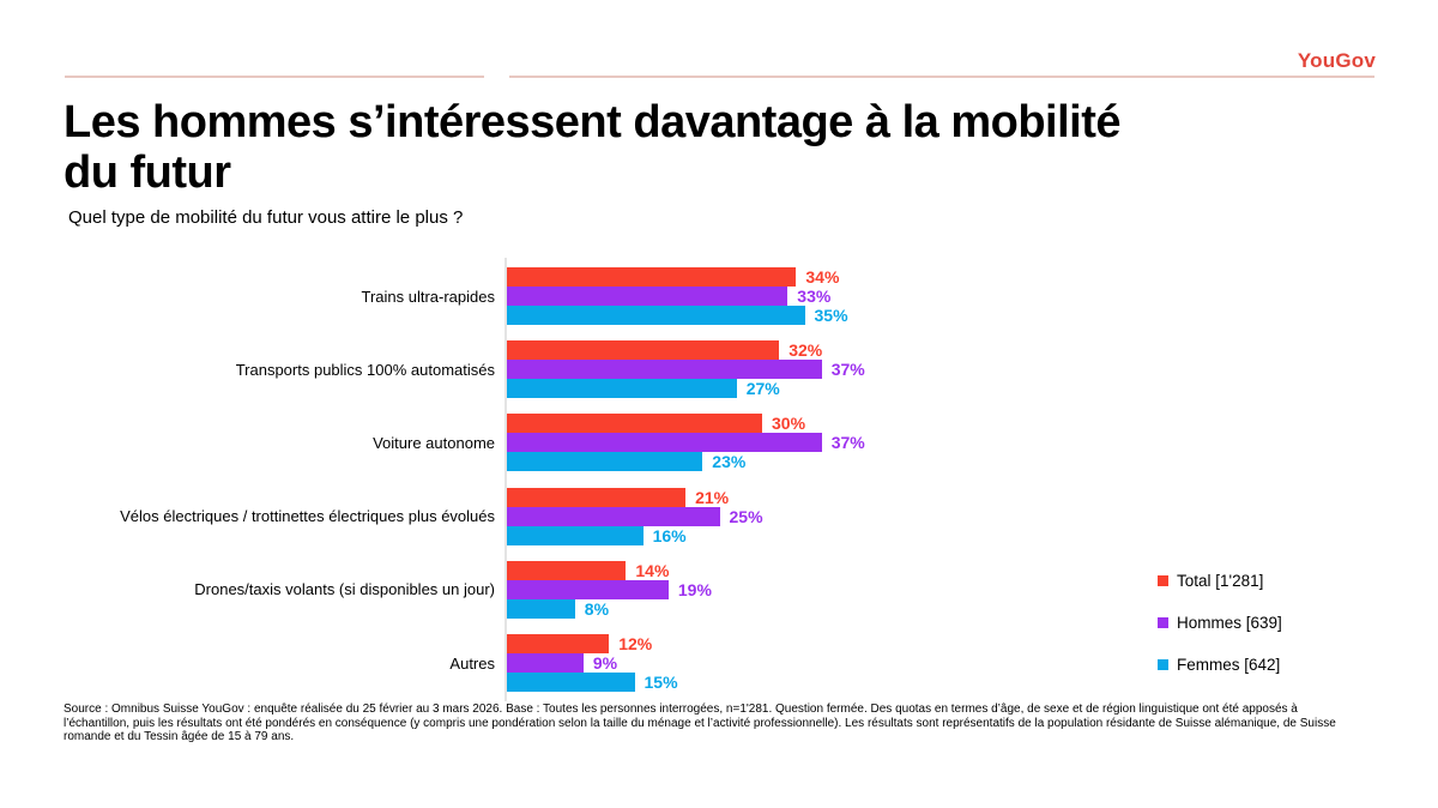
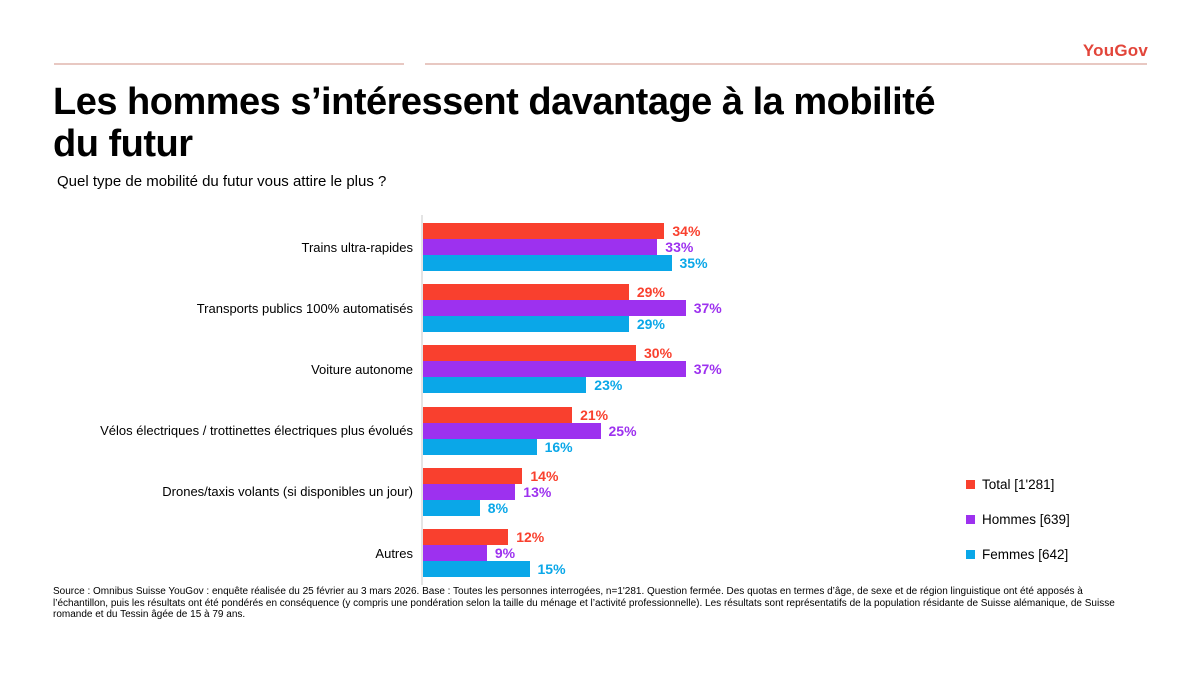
Total [1'281]/Transports publics 100% automatisés: 32% -> 29%
Femmes [642]/Transports publics 100% automatisés: 27% -> 29%
Hommes [639]/Drones/taxis volants (si disponibles un jour): 19% -> 13%
